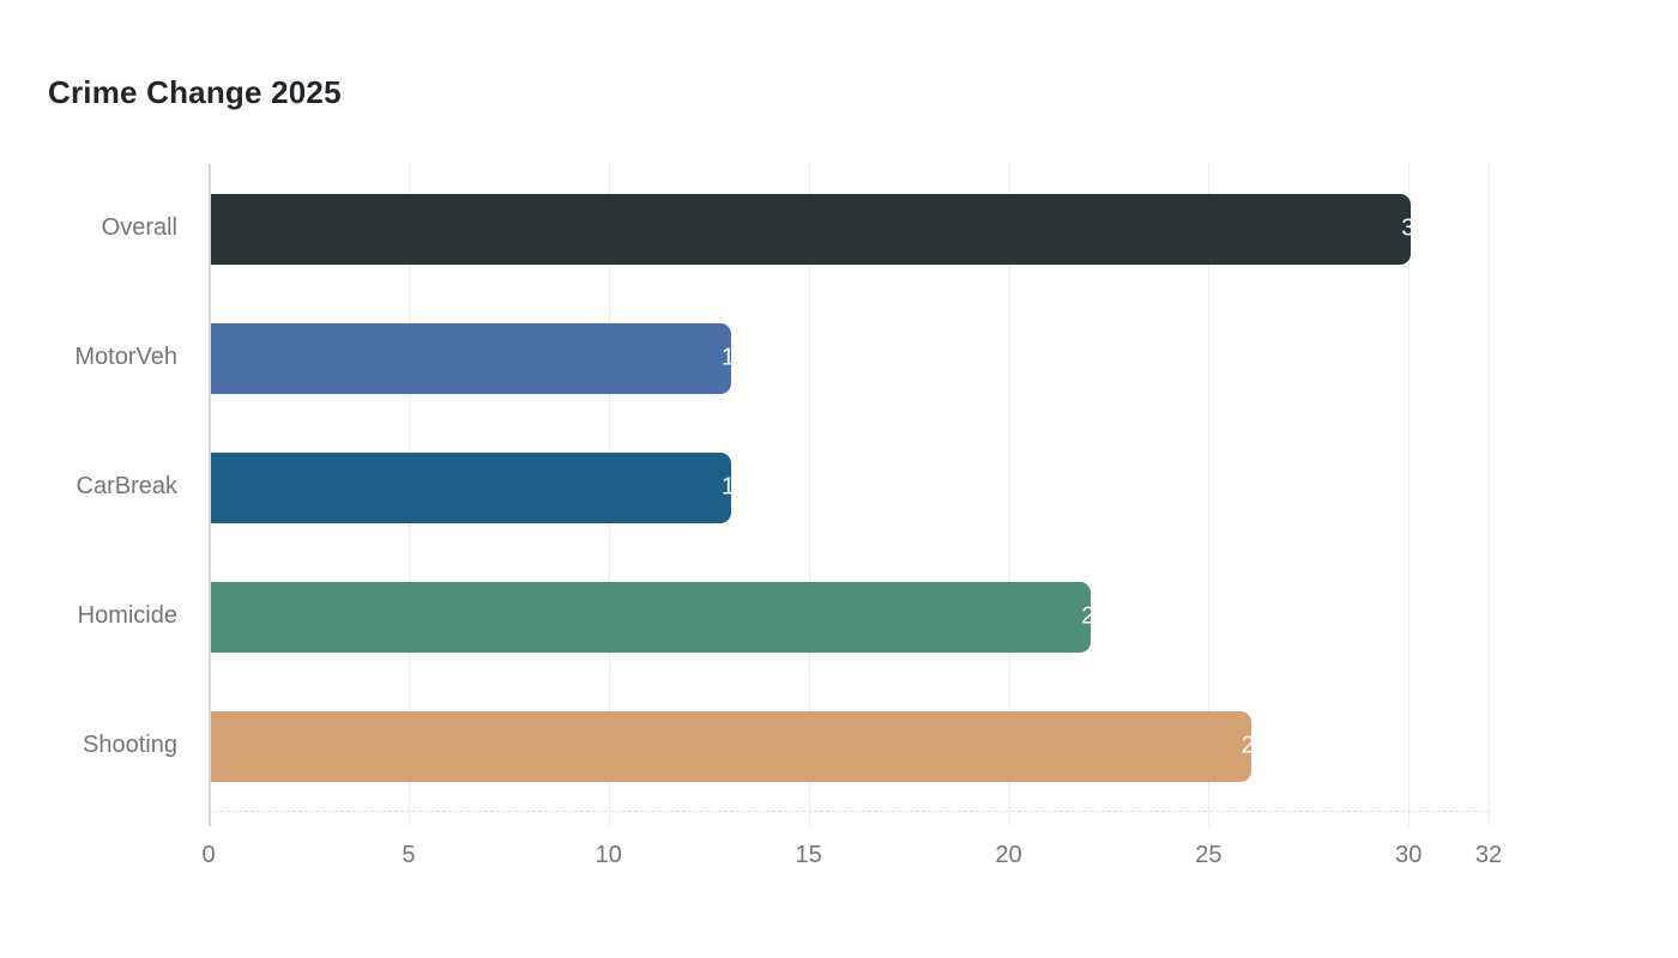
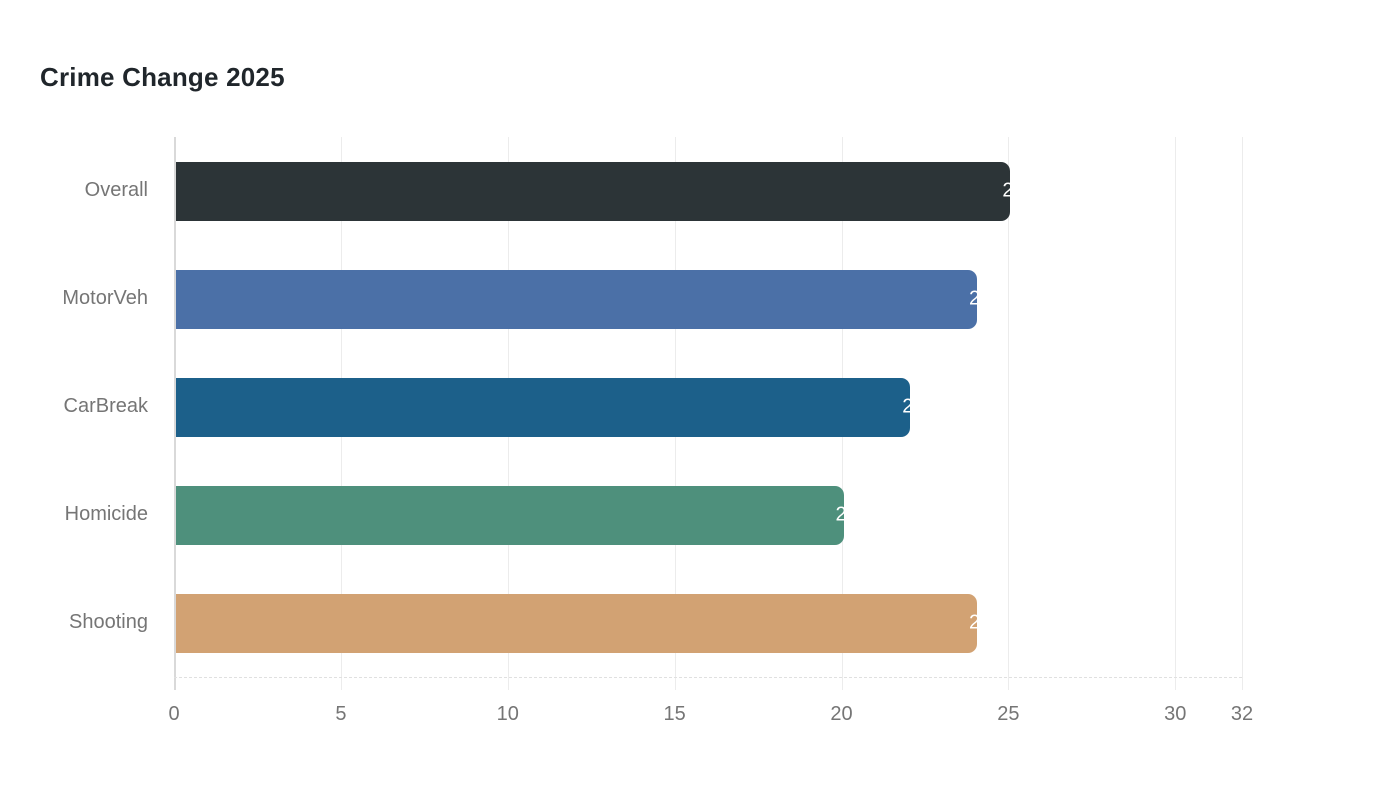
Overall: 30 -> 25
MotorVeh: 13 -> 24
CarBreak: 13 -> 22
Homicide: 22 -> 20
Shooting: 26 -> 24
